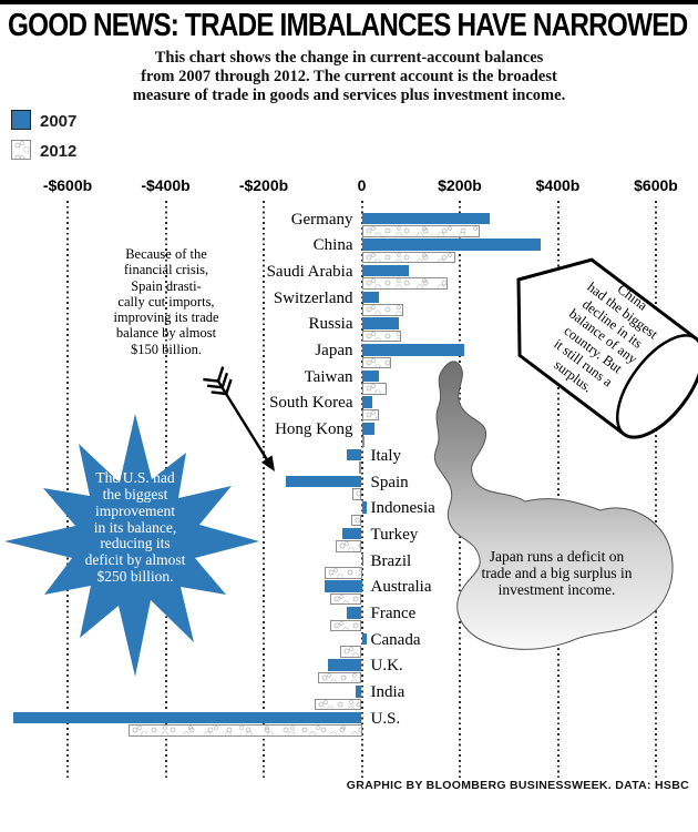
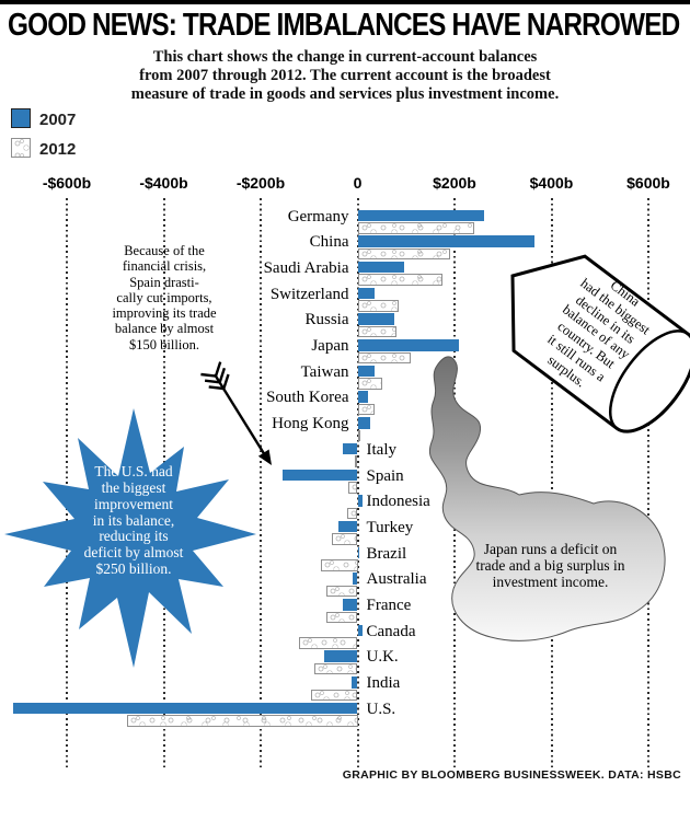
2012/Japan: $60b -> $110b
2007/Australia: -$80b -> -$10b
2012/Canada: -$40b -> -$120b
